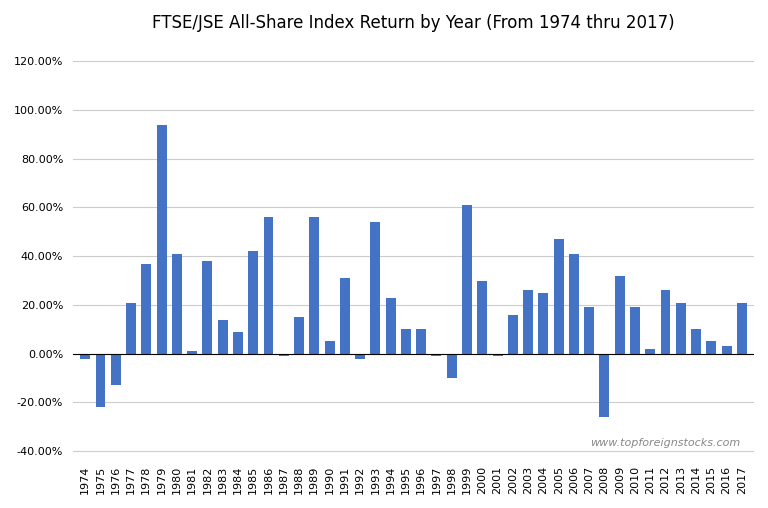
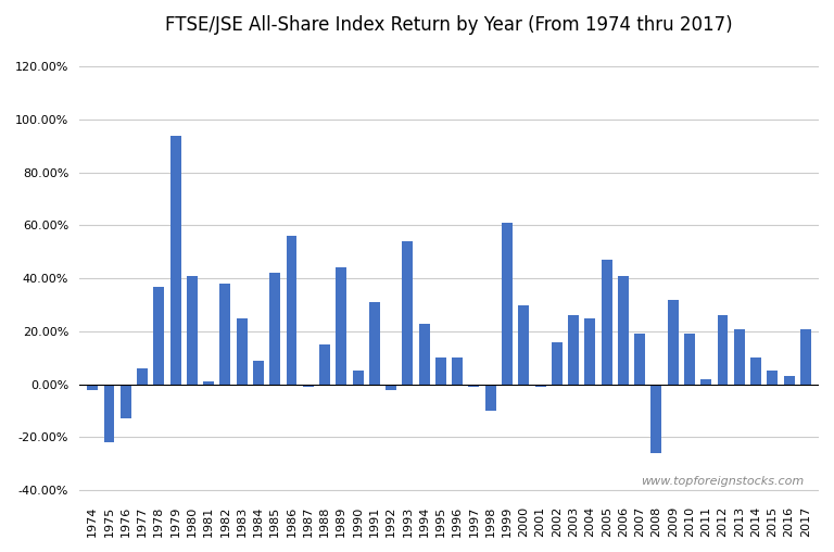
1977: 21% -> 6%
1983: 14% -> 25%
1989: 56% -> 44%
